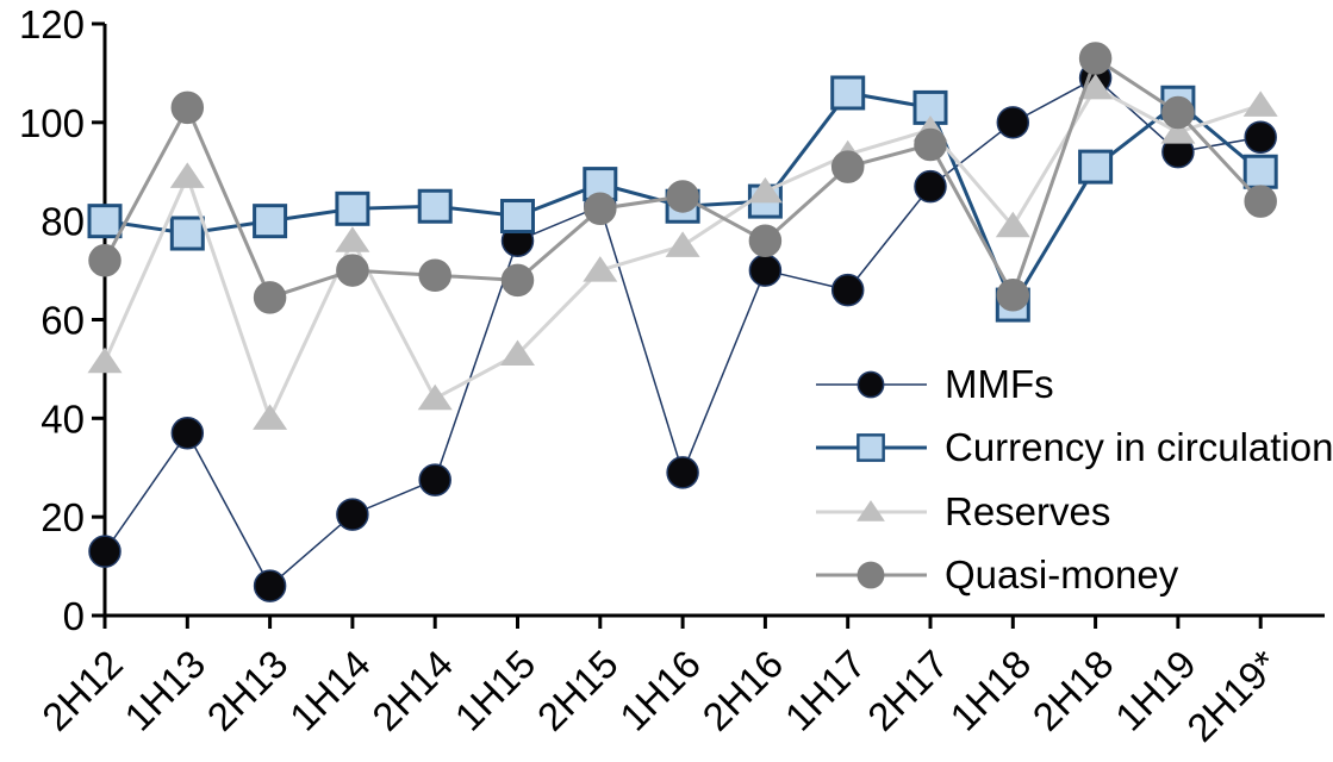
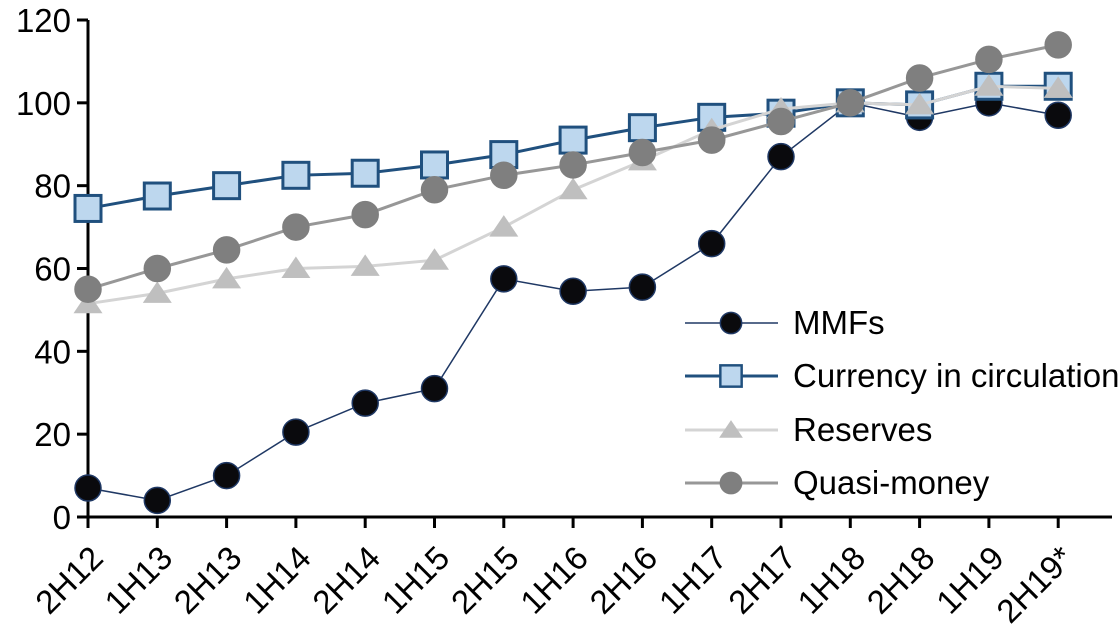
MMFs/2H12: 13 -> 7
Currency in circulation/2H12: 80 -> 74
Quasi-money/2H12: 72 -> 55
MMFs/1H13: 37 -> 4
Reserves/1H13: 89 -> 54
Quasi-money/1H13: 103 -> 60
MMFs/2H13: 6 -> 10
Reserves/2H13: 40 -> 58
Reserves/1H14: 76 -> 60
Reserves/2H14: 44 -> 60
Quasi-money/2H14: 69 -> 73
MMFs/1H15: 76 -> 31
Currency in circulation/1H15: 81 -> 85
Reserves/1H15: 53 -> 62
Quasi-money/1H15: 68 -> 79
MMFs/2H15: 83 -> 58
MMFs/1H16: 29 -> 54
Currency in circulation/1H16: 83 -> 91
Reserves/1H16: 75 -> 79
MMFs/2H16: 70 -> 56
Currency in circulation/2H16: 84 -> 94
Quasi-money/2H16: 76 -> 88
Currency in circulation/1H17: 106 -> 96
Currency in circulation/2H17: 103 -> 98
Currency in circulation/1H18: 63 -> 100
Reserves/1H18: 79 -> 100
Quasi-money/1H18: 65 -> 100
MMFs/2H18: 109 -> 96
Currency in circulation/2H18: 91 -> 100
Reserves/2H18: 107 -> 100
Quasi-money/2H18: 113 -> 106
MMFs/1H19: 94 -> 100
Reserves/1H19: 98 -> 104
Quasi-money/1H19: 102 -> 110
Currency in circulation/2H19*: 90 -> 104
Quasi-money/2H19*: 84 -> 114
